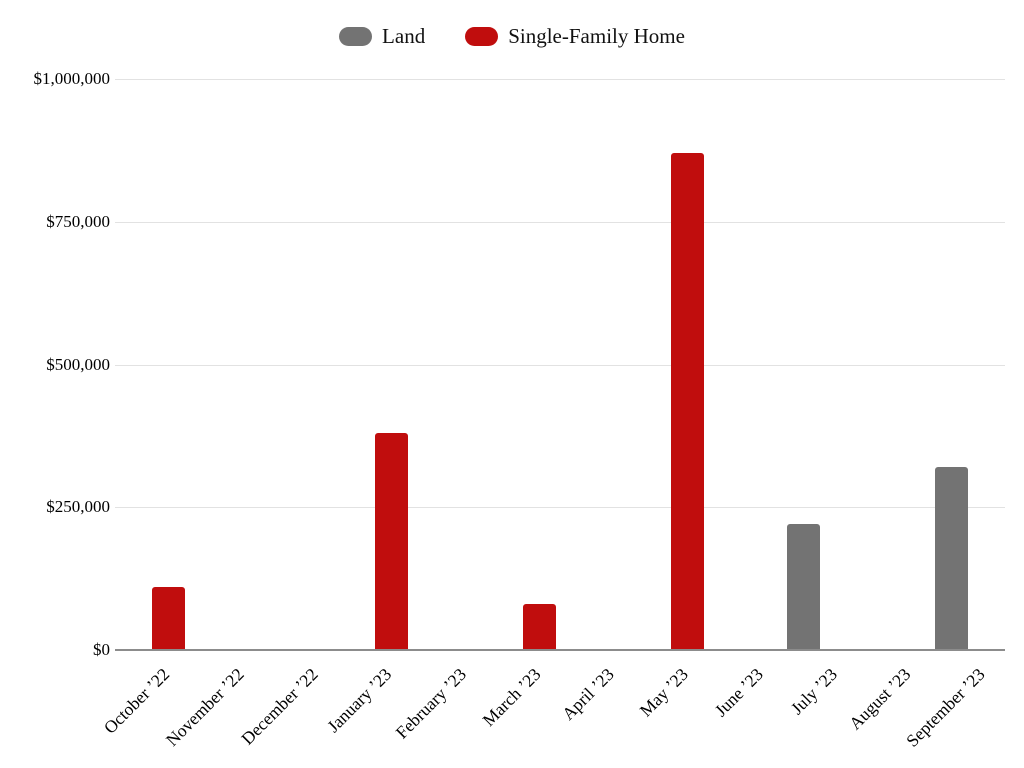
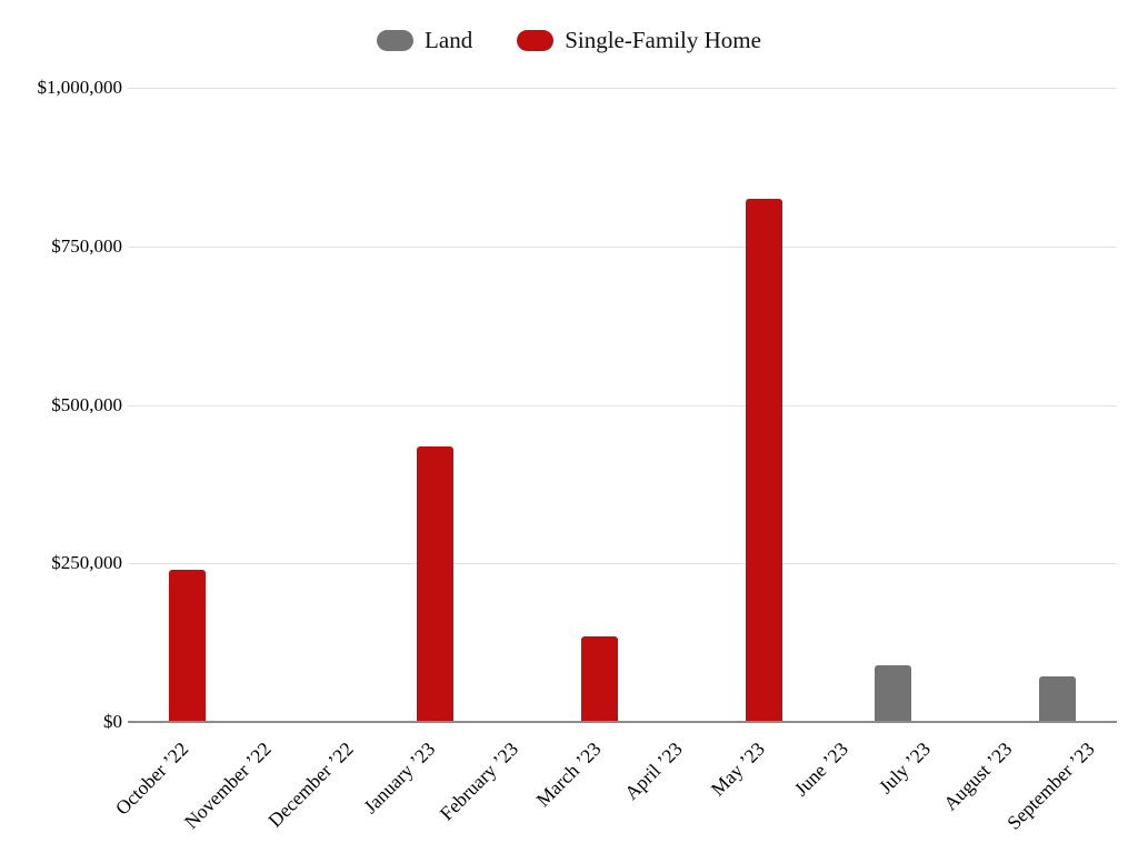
Single-Family Home/October ’22: $110000 -> $240000
Single-Family Home/January ’23: $380000 -> $440000
Single-Family Home/March ’23: $80000 -> $140000
Single-Family Home/May ’23: $870000 -> $820000
Land/July ’23: $220000 -> $90000
Land/September ’23: $320000 -> $70000
